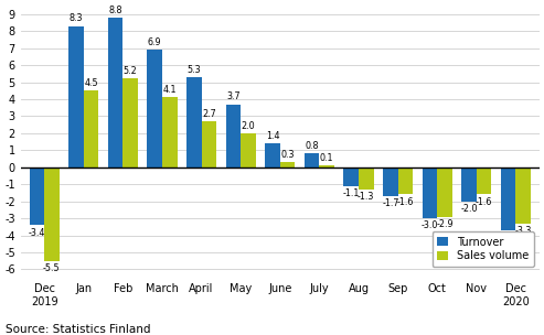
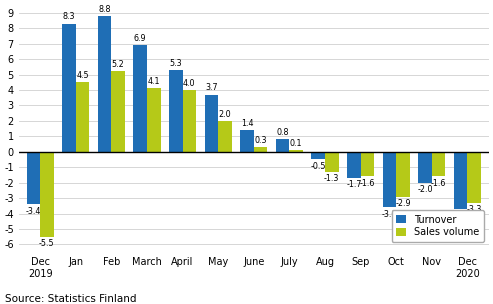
Sales volume/April: 2.7 -> 4.0
Turnover/Aug: -1.1 -> -0.5
Turnover/Oct: -3.0 -> -3.6
